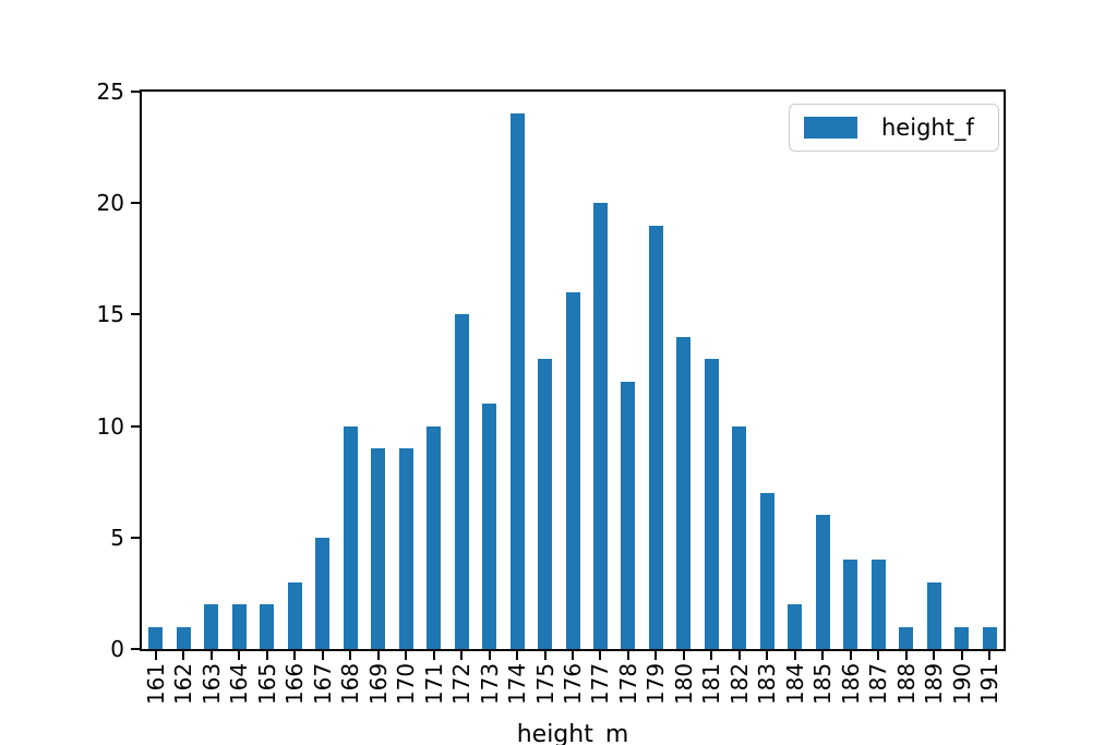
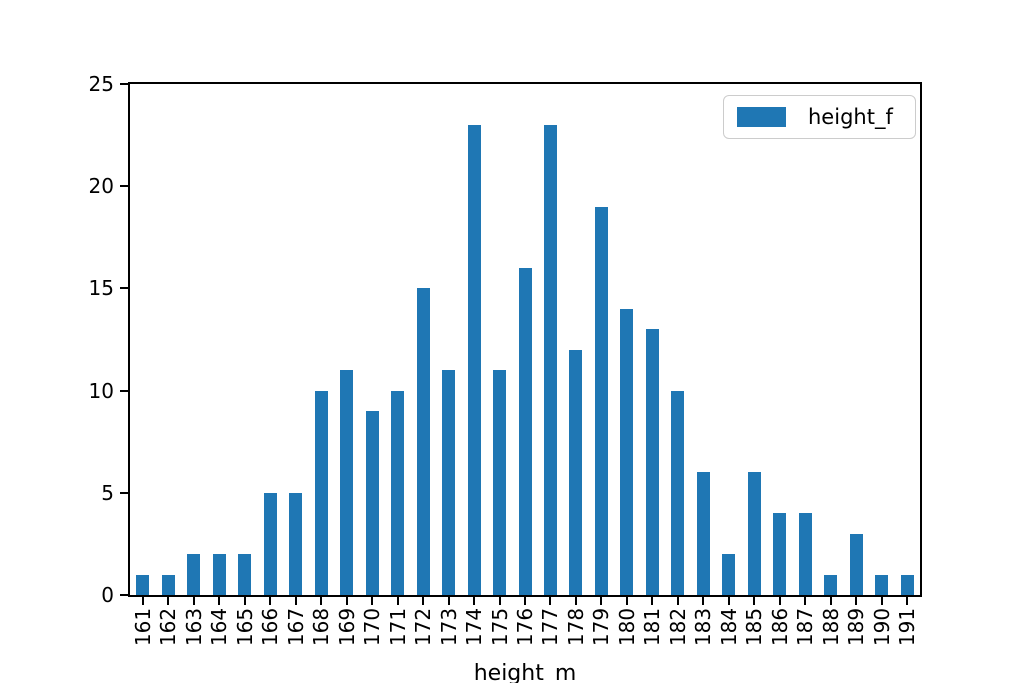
166: 3 -> 5
169: 9 -> 11
174: 24 -> 23
175: 13 -> 11
177: 20 -> 23
183: 7 -> 6
